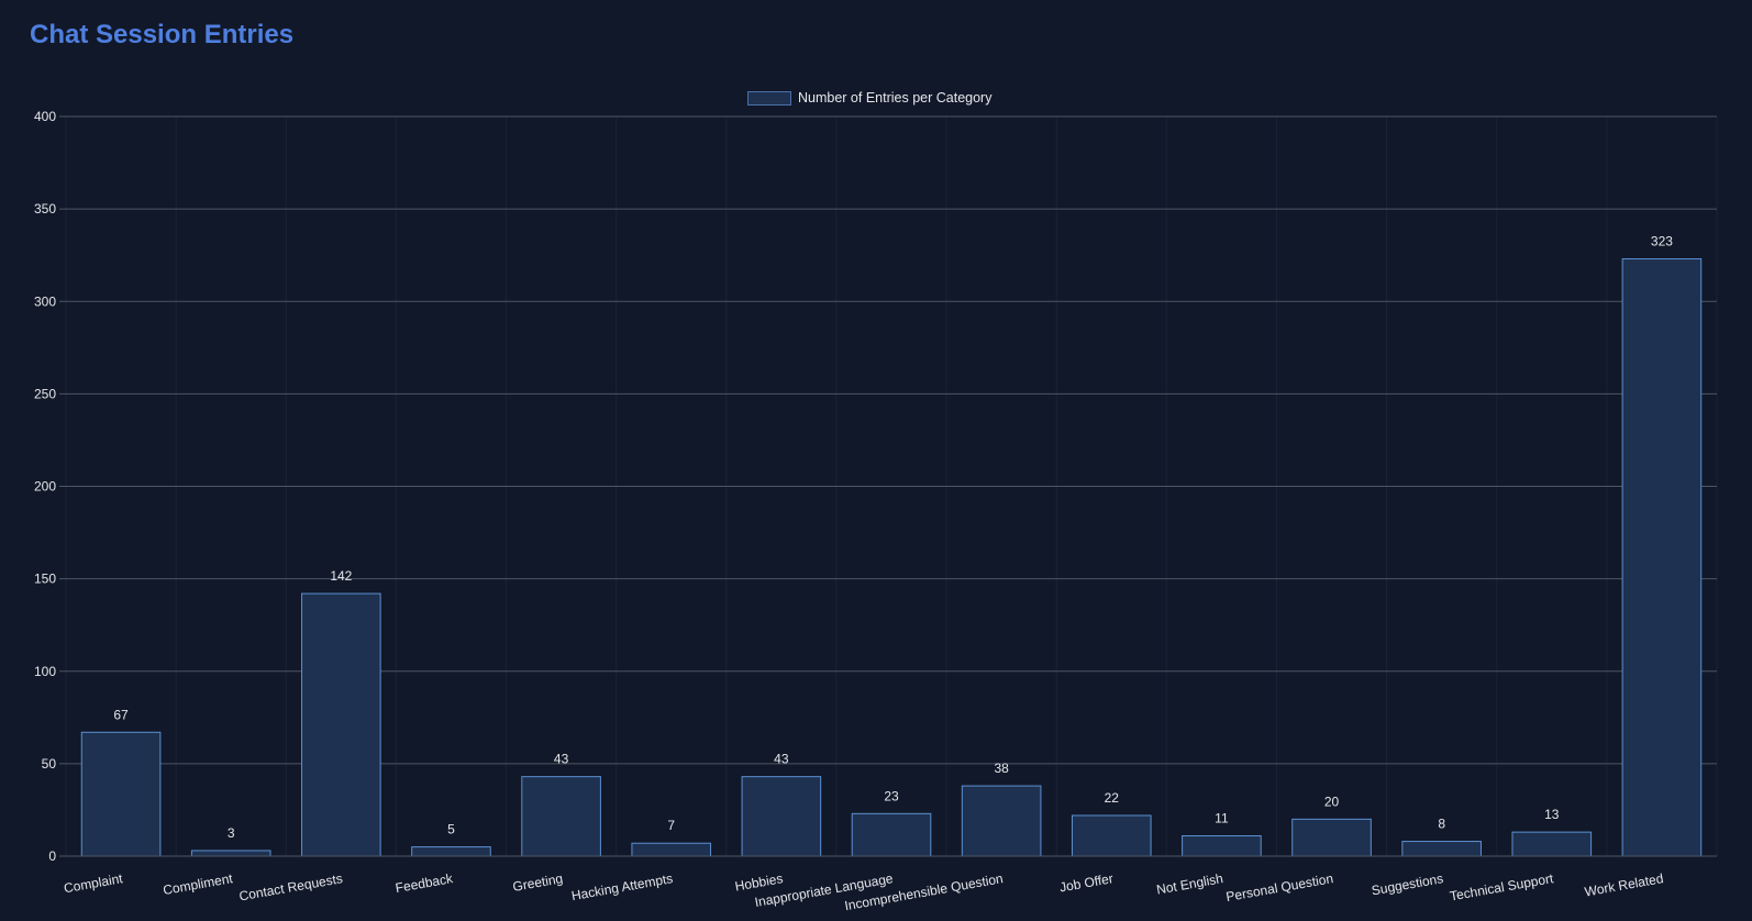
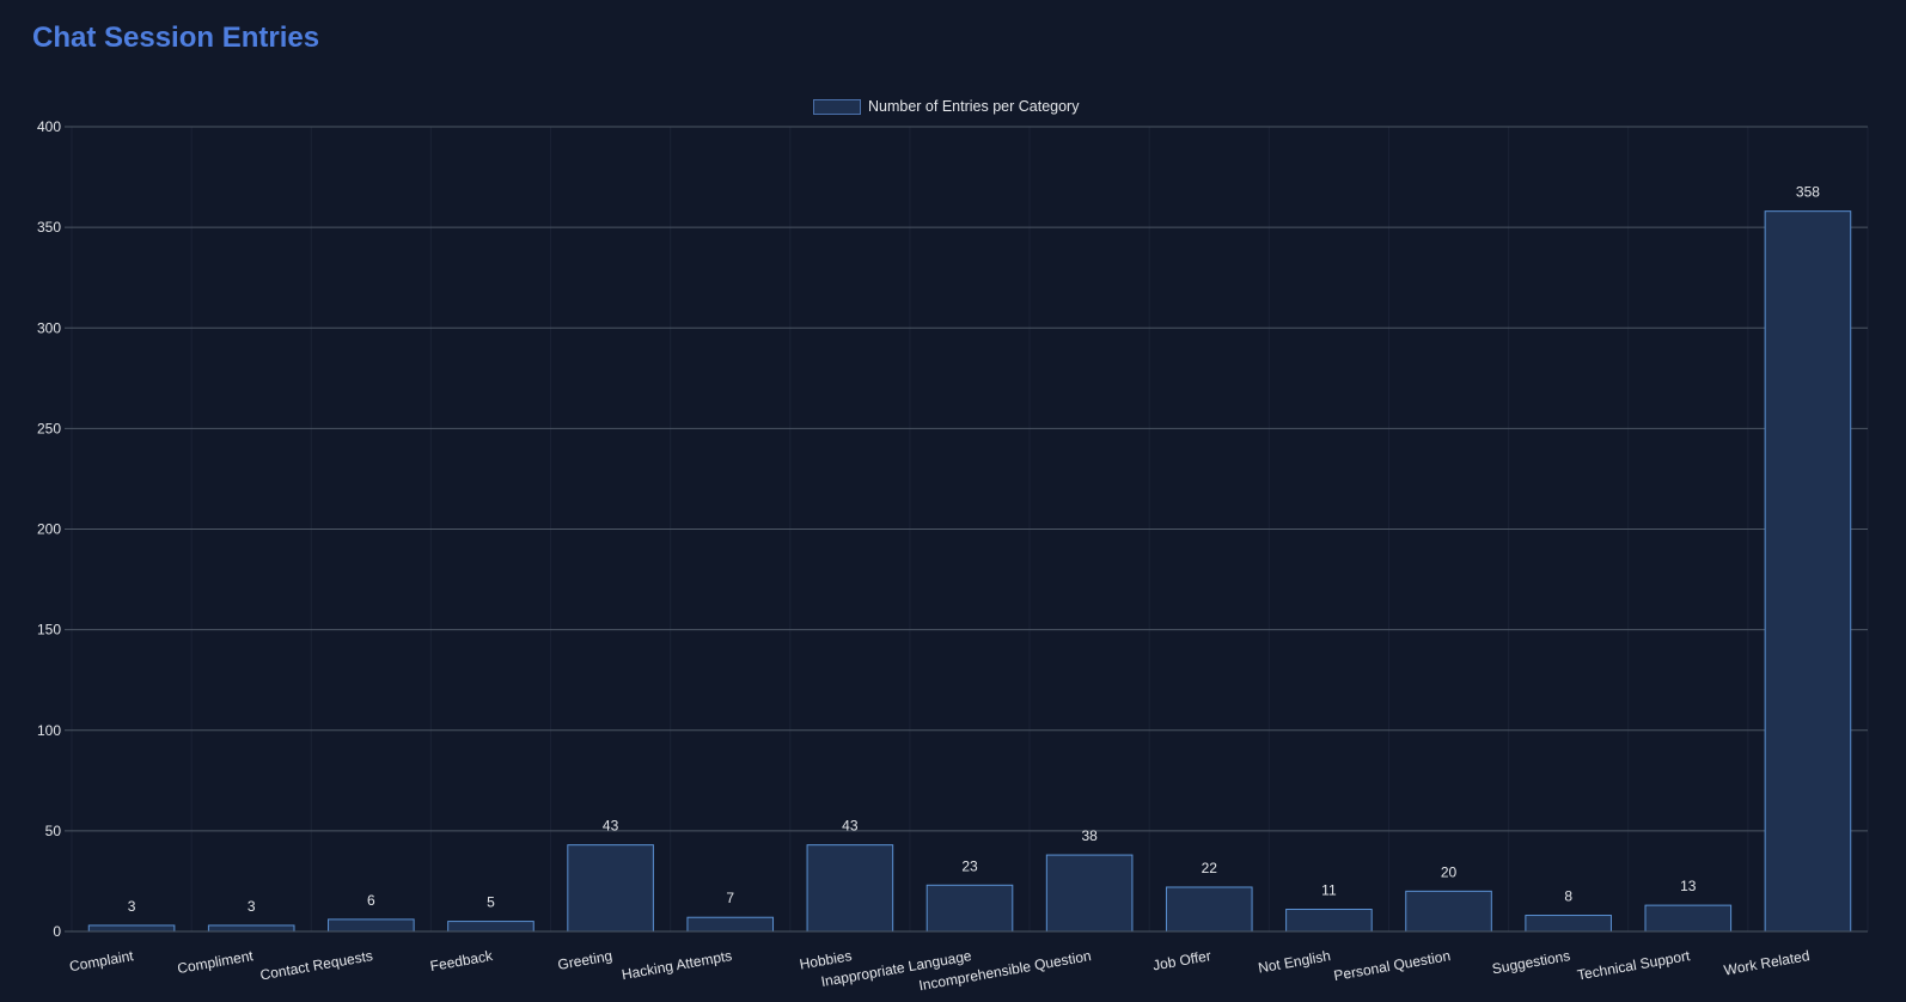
Complaint: 67 -> 3
Contact Requests: 142 -> 6
Work Related: 323 -> 358
